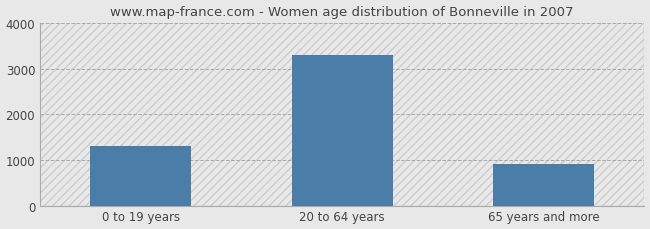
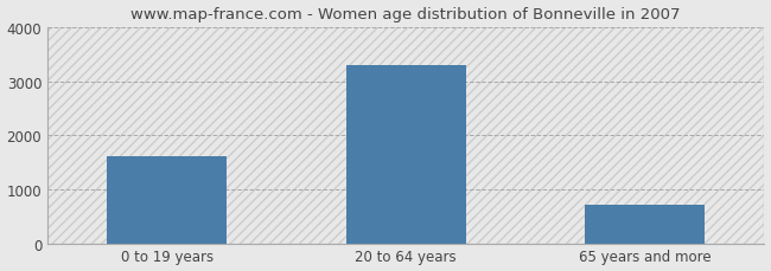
0 to 19 years: 1300 -> 1620
65 years and more: 900 -> 720
